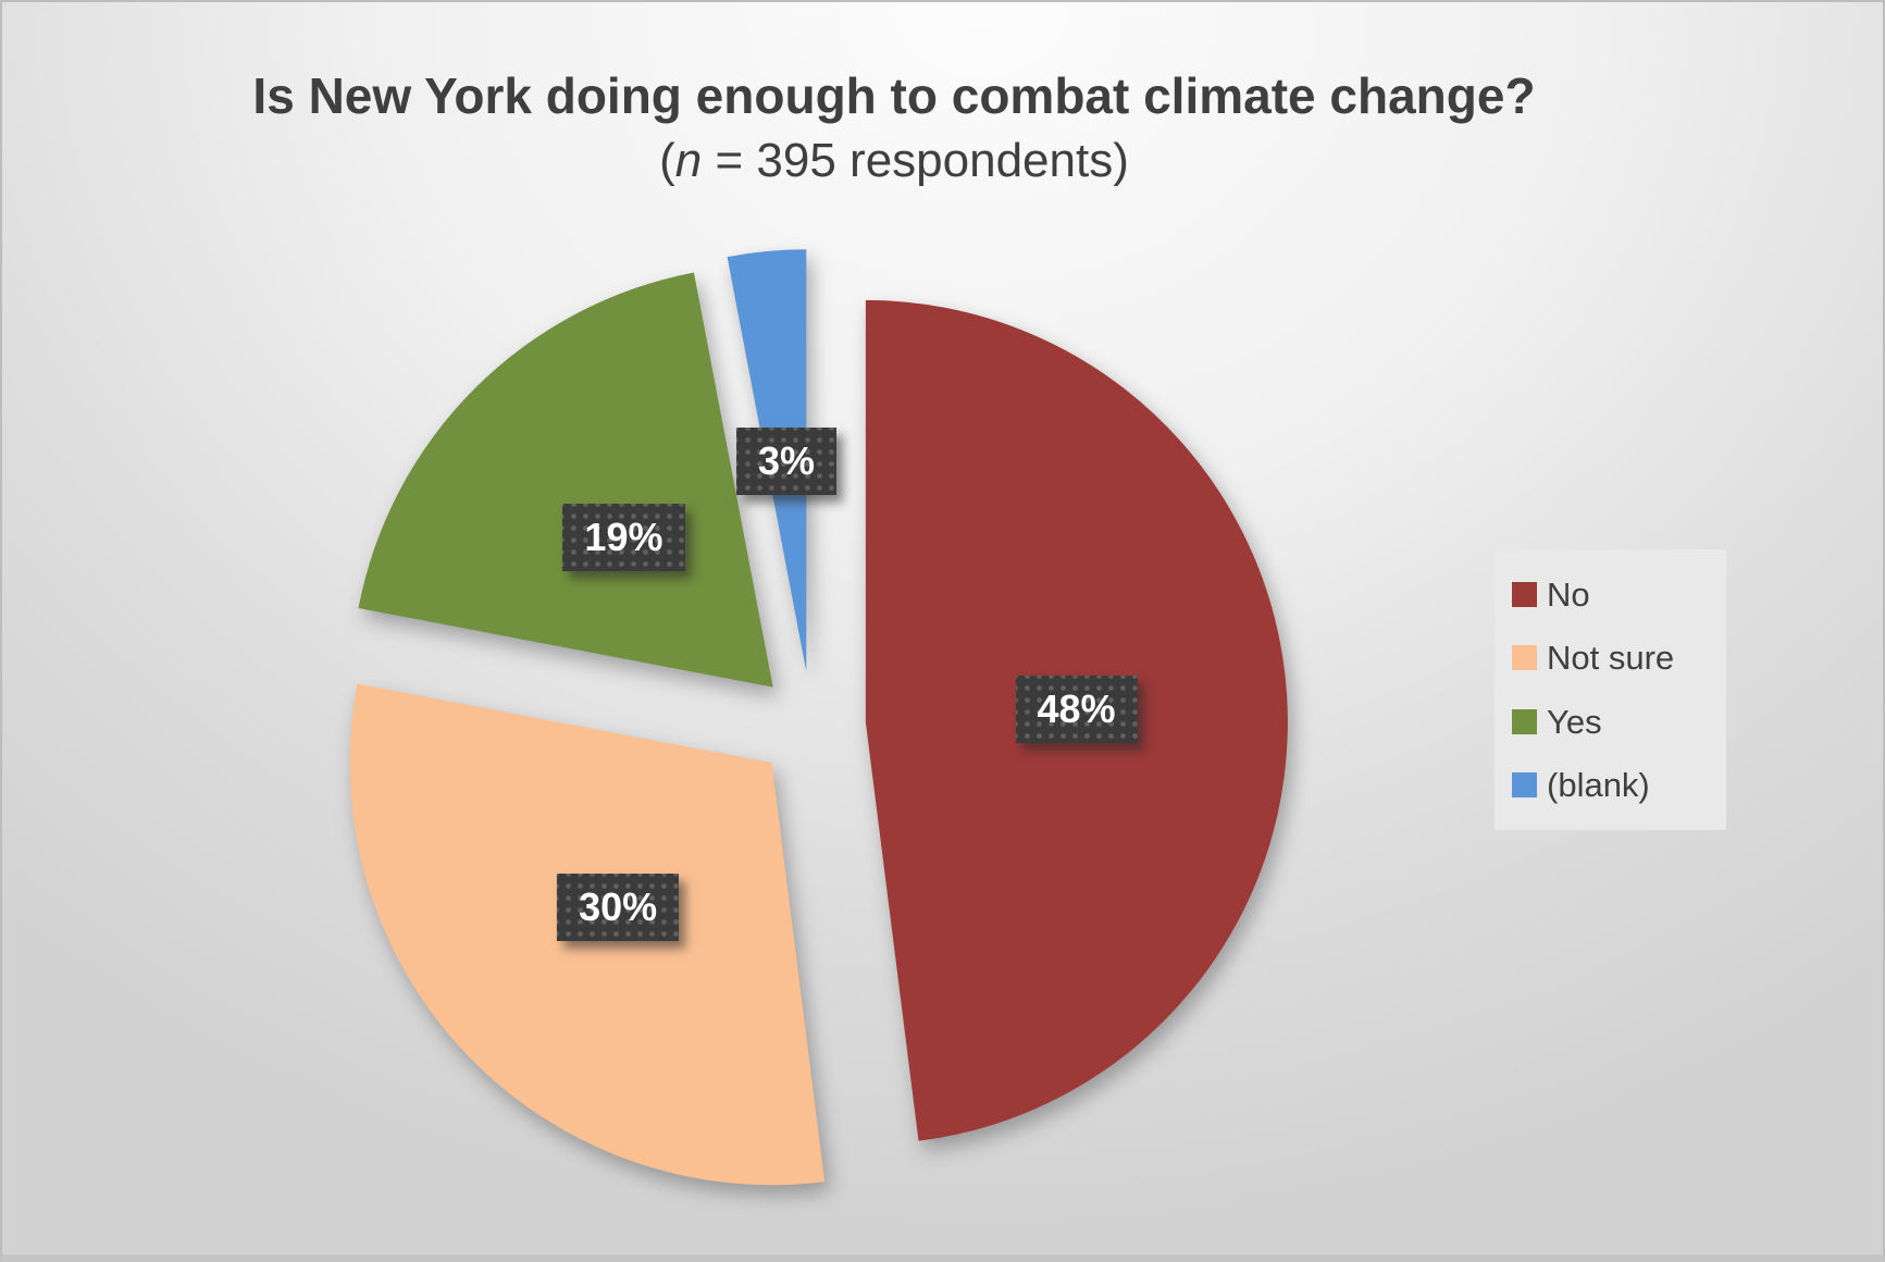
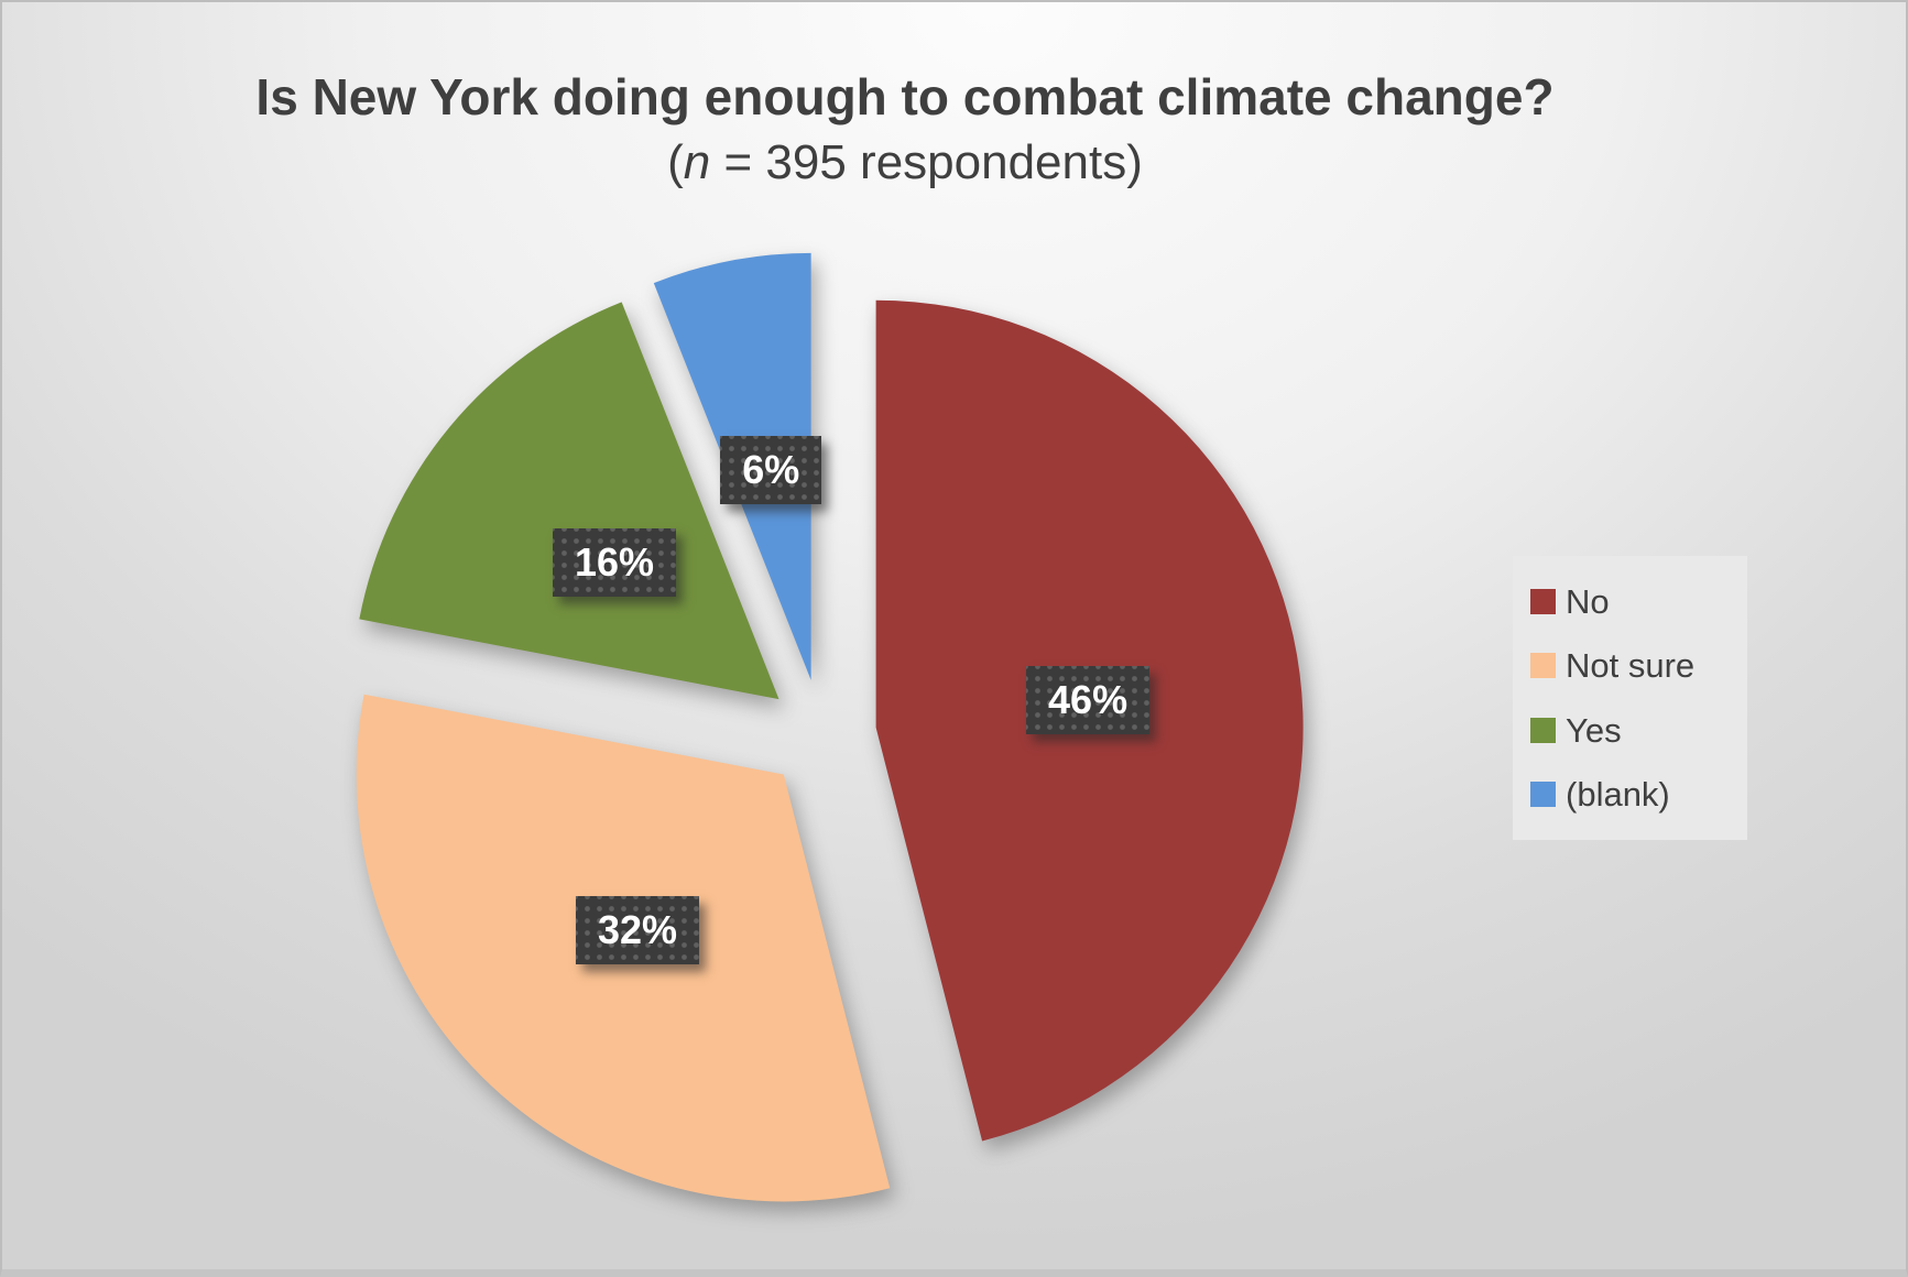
No: 48% -> 46%
Not sure: 30% -> 32%
Yes: 19% -> 16%
(blank): 3% -> 6%
